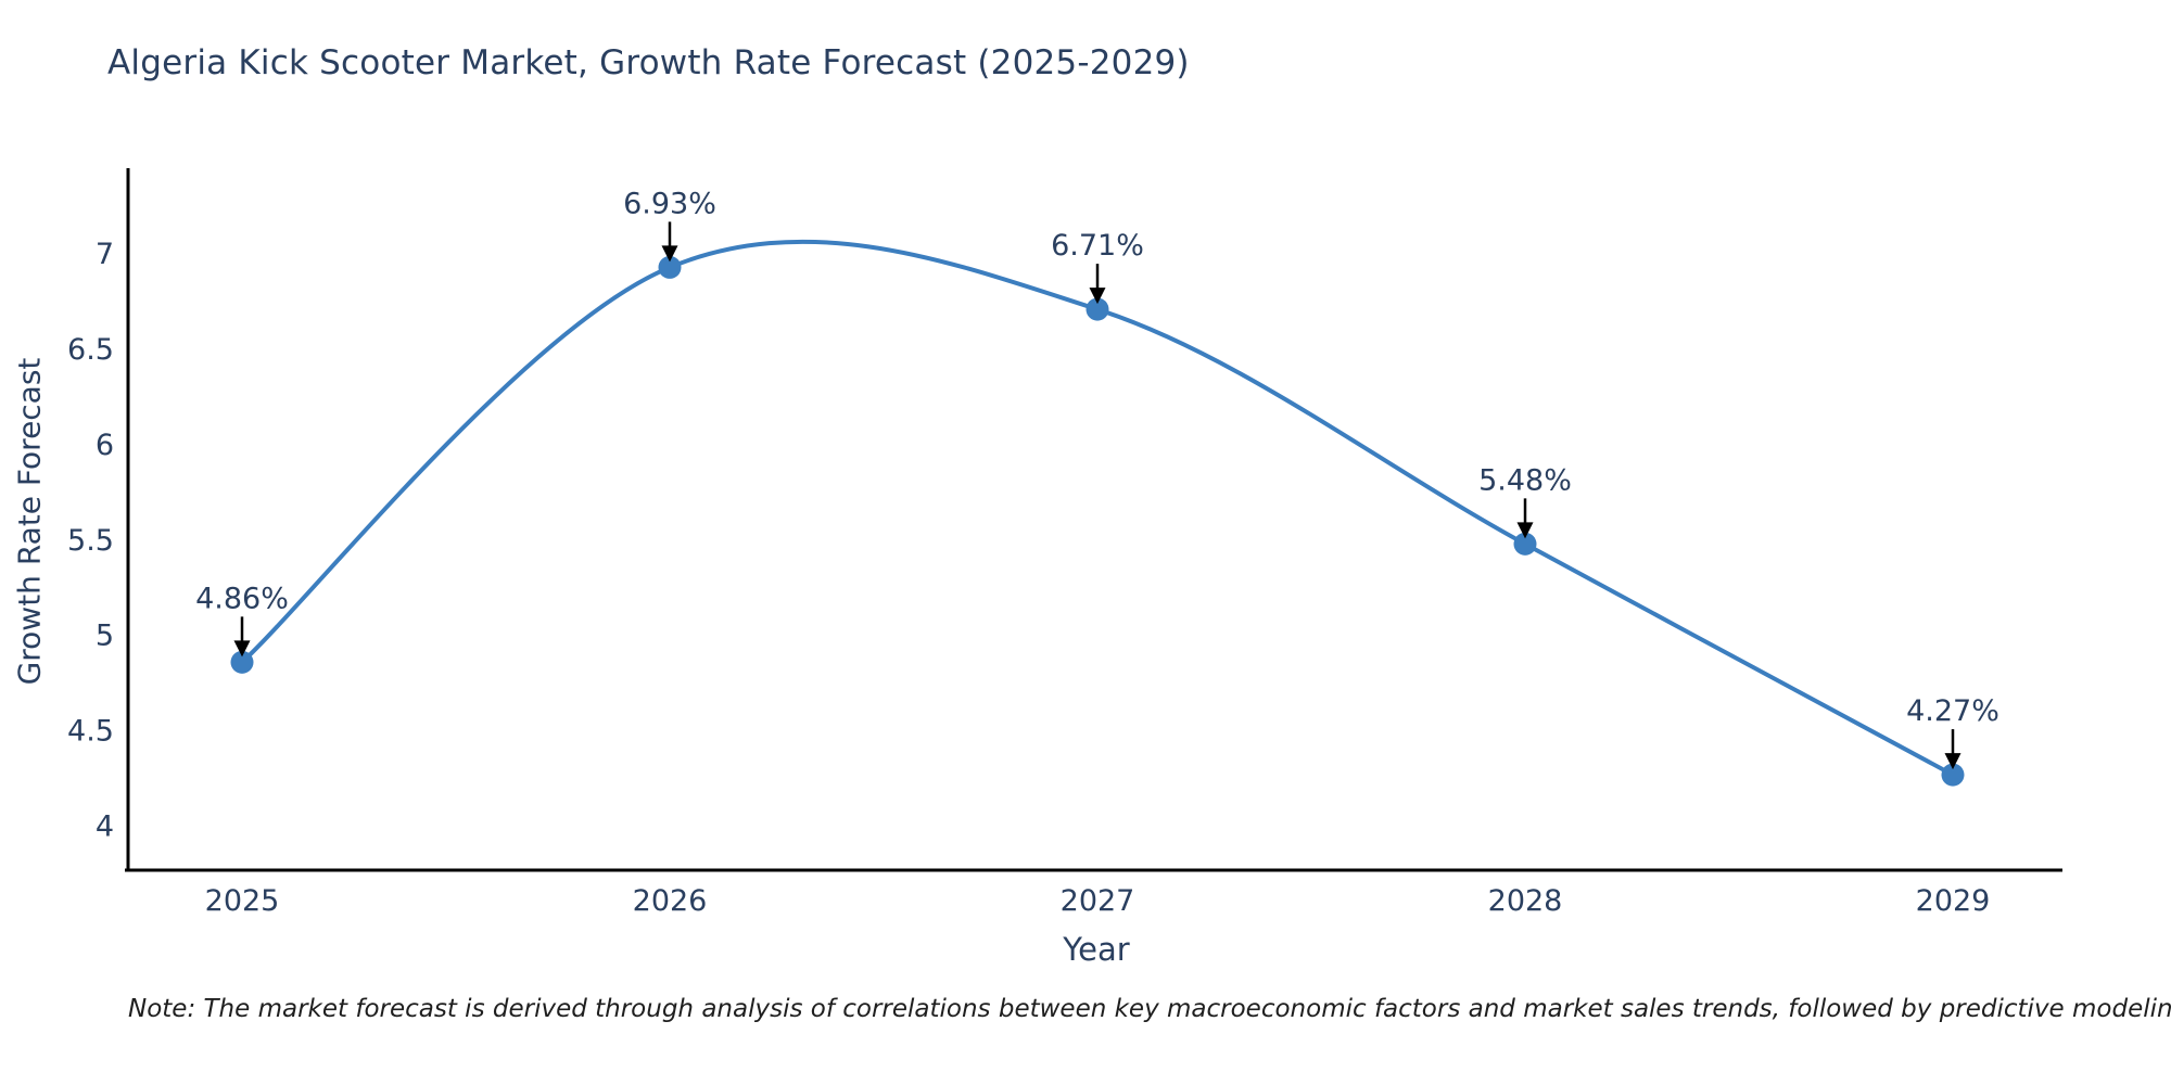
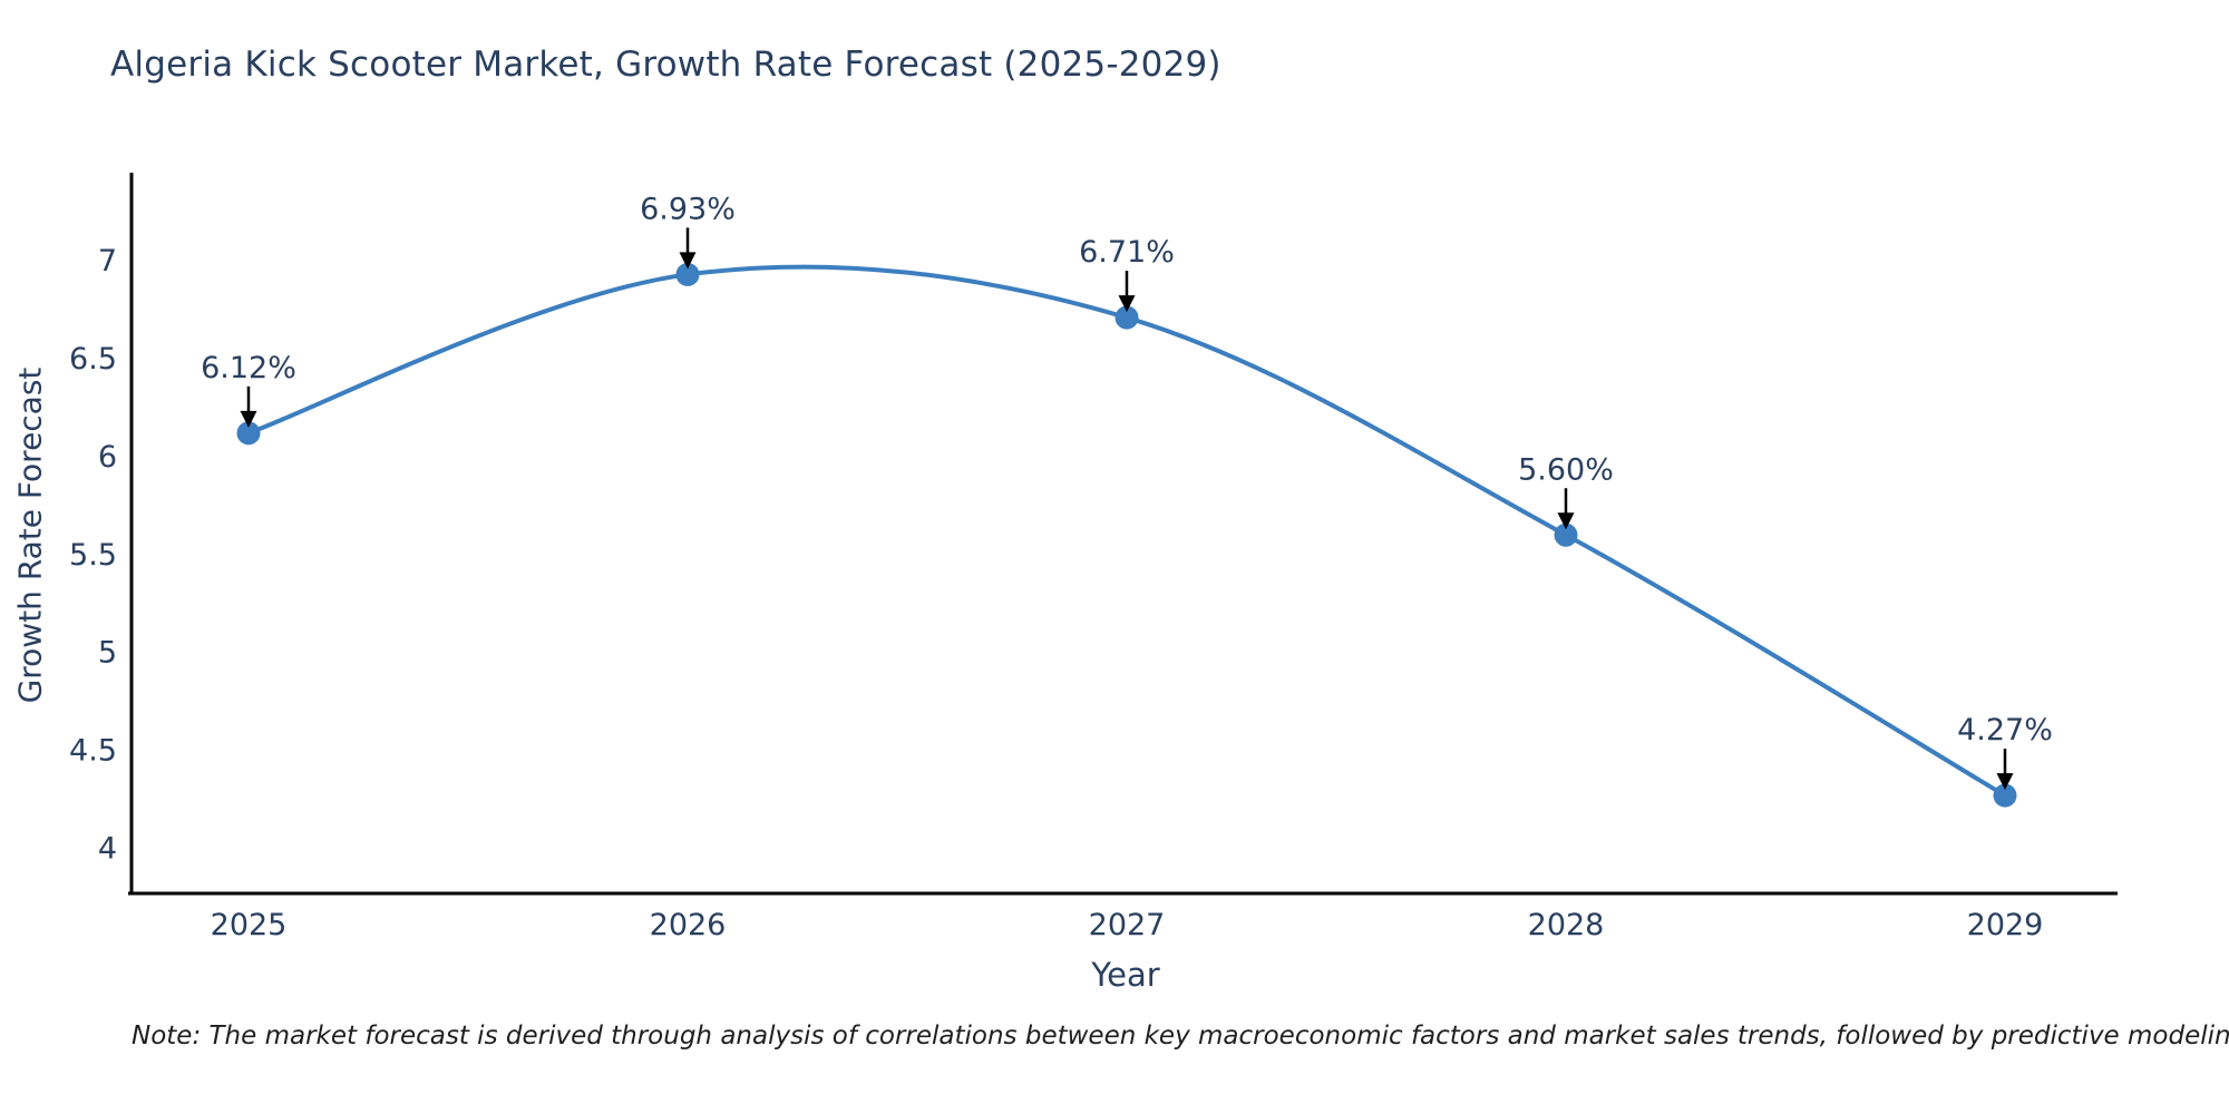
2025: 4.86% -> 6.12%
2028: 5.48% -> 5.60%
